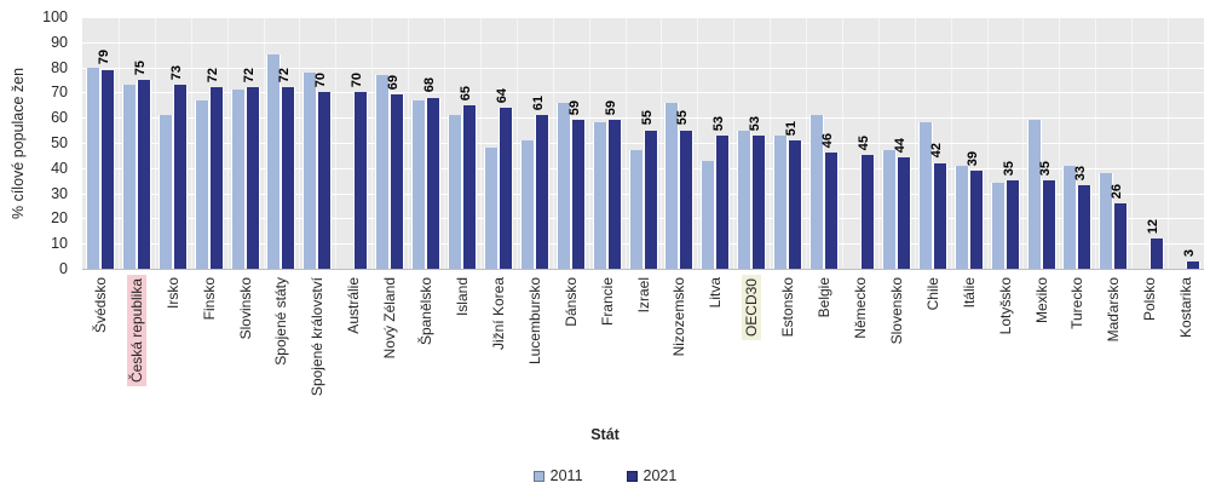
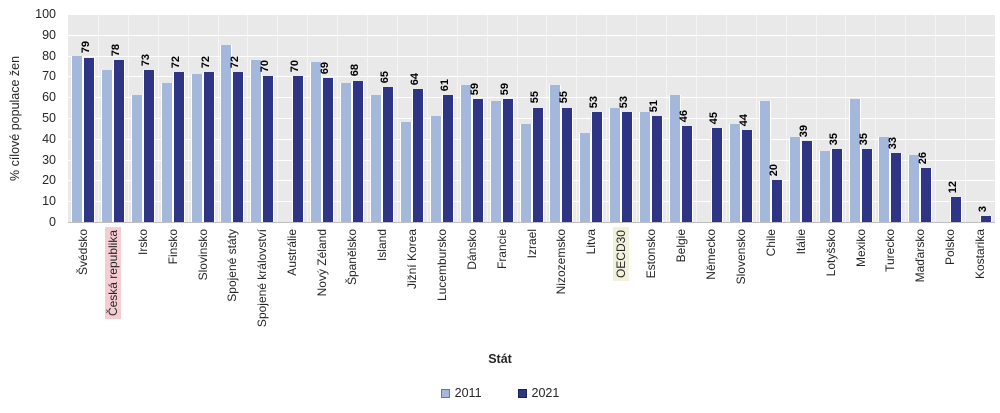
2021/Česká republika: 75 -> 78
2021/Chile: 42 -> 20
2011/Maďarsko: 38 -> 32
